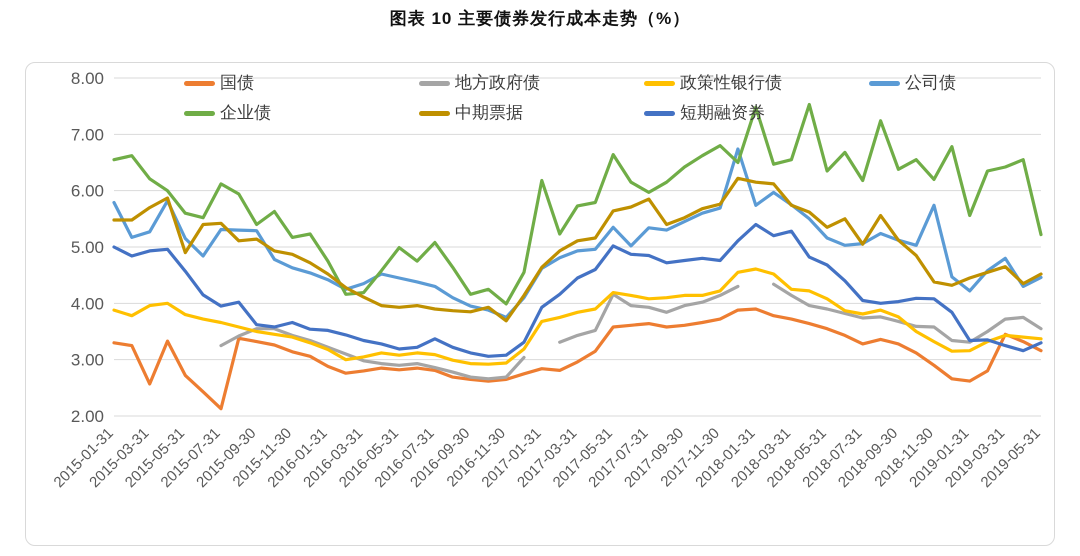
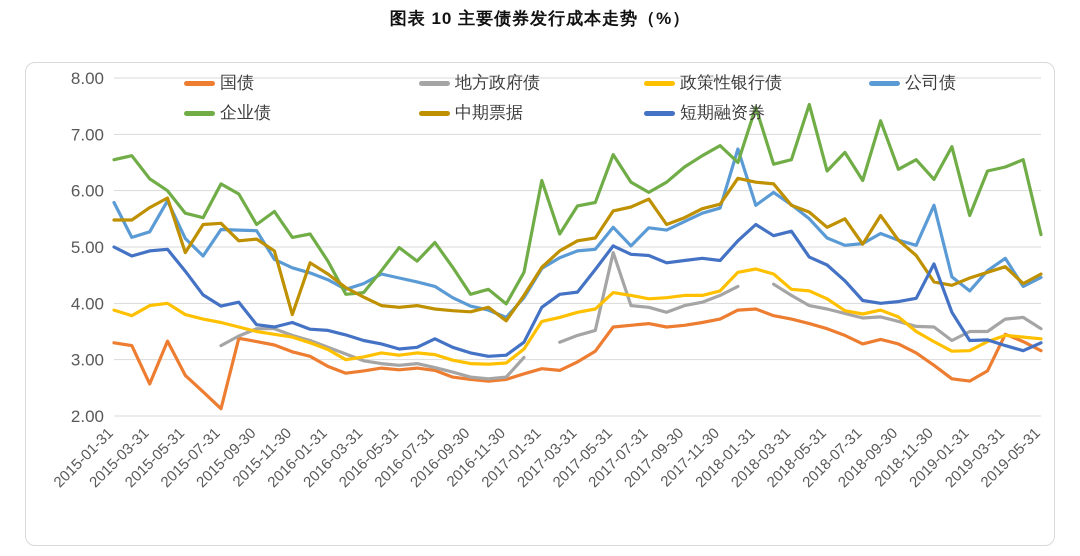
中期票据/2015-11-30: 4.9 -> 3.8
短期融资券/2017-03-31: 4.5 -> 4.2
地方政府债/2017-05-31: 4.2 -> 4.9
短期融资券/2018-11-30: 4.1 -> 4.7
地方政府债/2019-01-31: 3.3 -> 3.5
